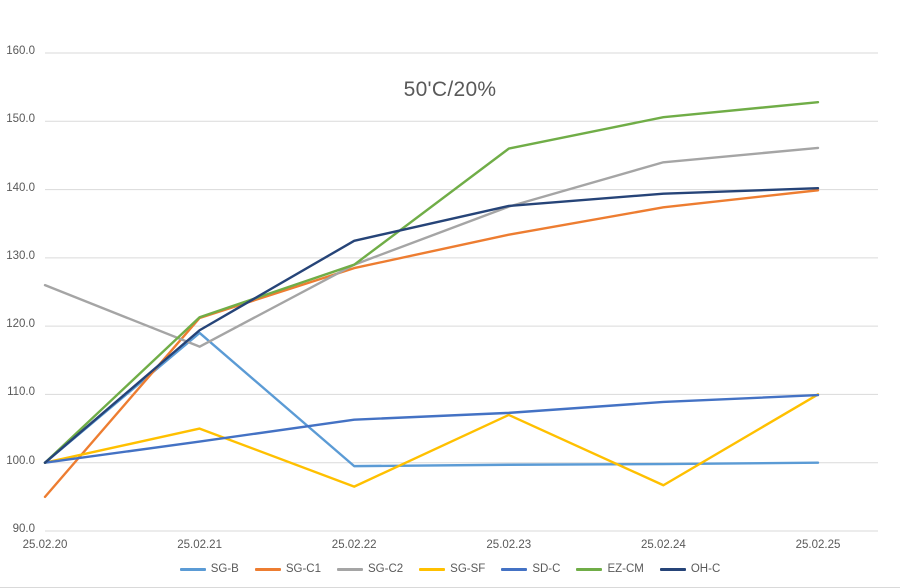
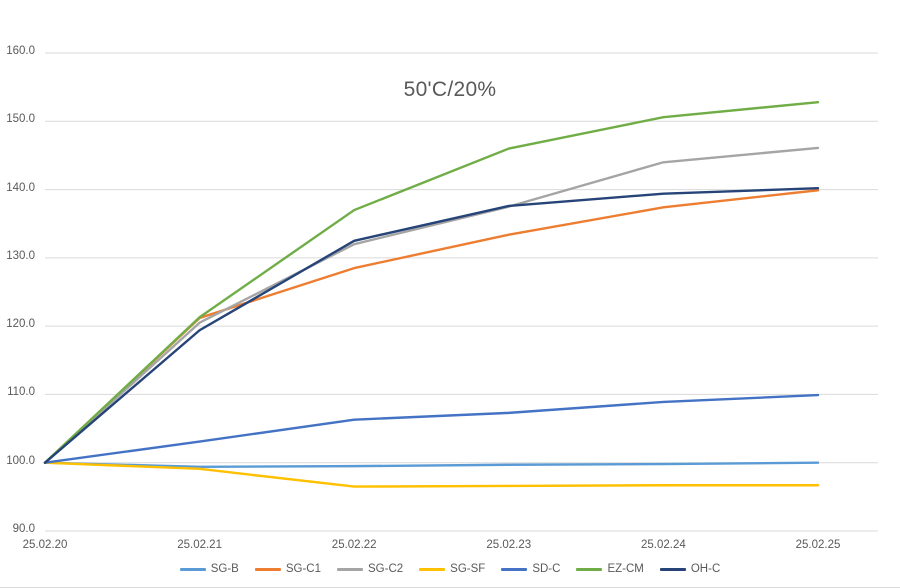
SG-C1/25.02.20: 95 -> 100
SG-C2/25.02.20: 126 -> 100
SG-B/25.02.21: 119 -> 99
SG-C2/25.02.21: 117 -> 120
SG-SF/25.02.21: 105 -> 99
SG-C2/25.02.22: 129 -> 132
EZ-CM/25.02.22: 129 -> 137
SG-SF/25.02.23: 107 -> 97
SG-SF/25.02.25: 110 -> 97
